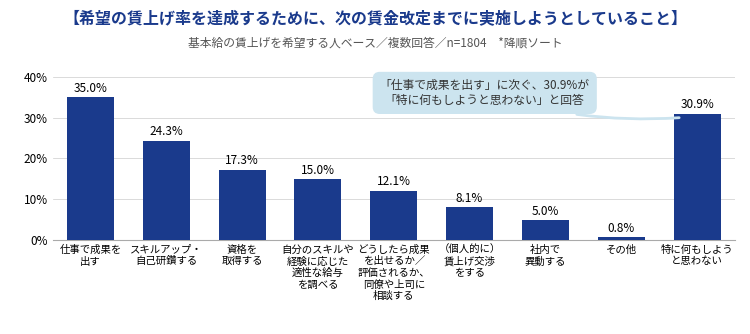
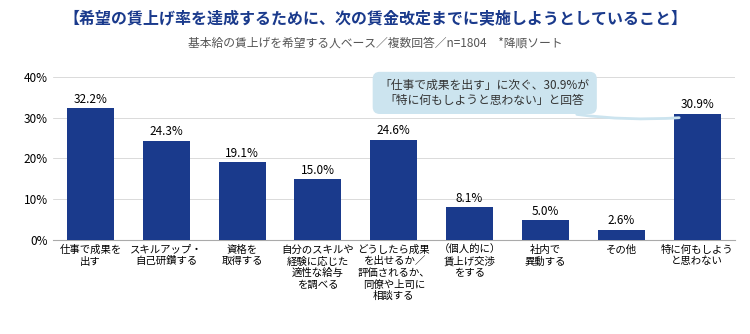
仕事で成果を 出す: 35.0% -> 32.2%
資格を 取得する: 17.3% -> 19.1%
どうしたら成果 を出せるか／ 評価されるか、 同僚や上司に 相談する: 12.1% -> 24.6%
その他: 0.8% -> 2.6%
